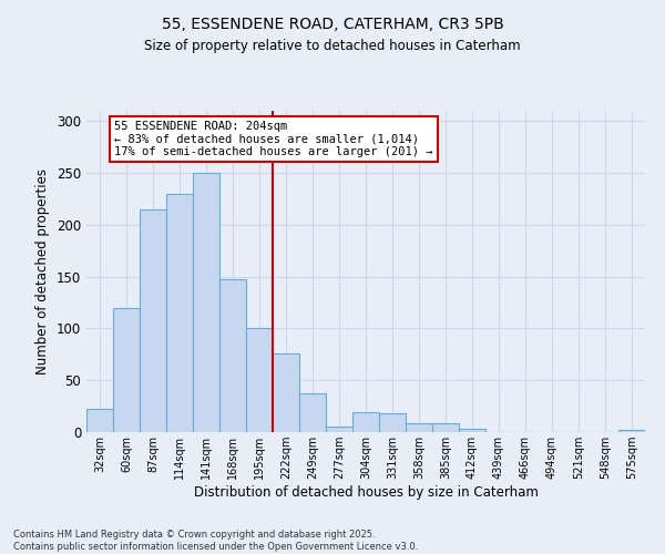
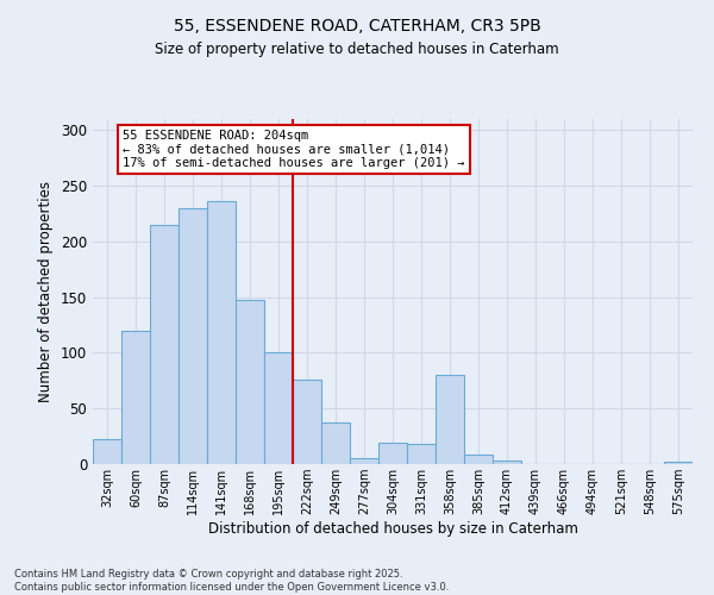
141sqm: 250 -> 236
358sqm: 9 -> 80
